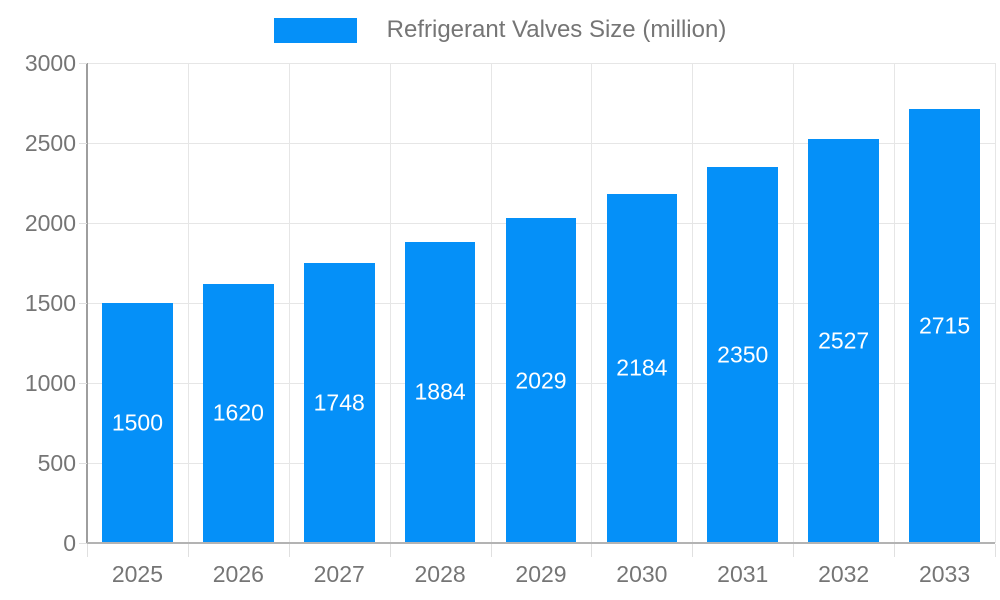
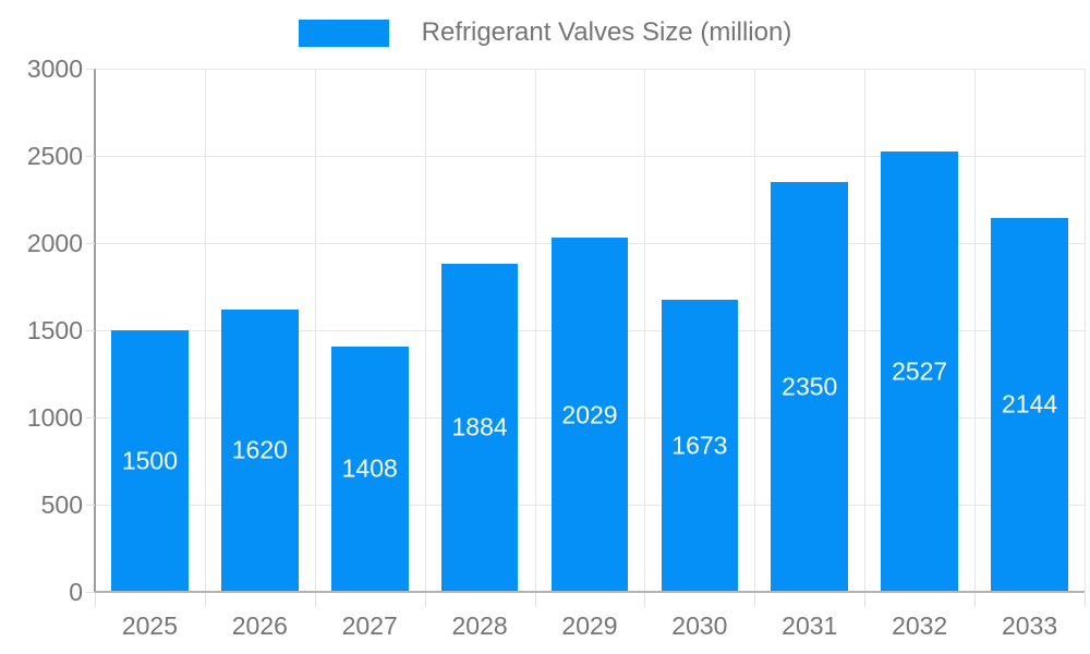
2027: 1748 -> 1408
2030: 2184 -> 1673
2033: 2715 -> 2144
